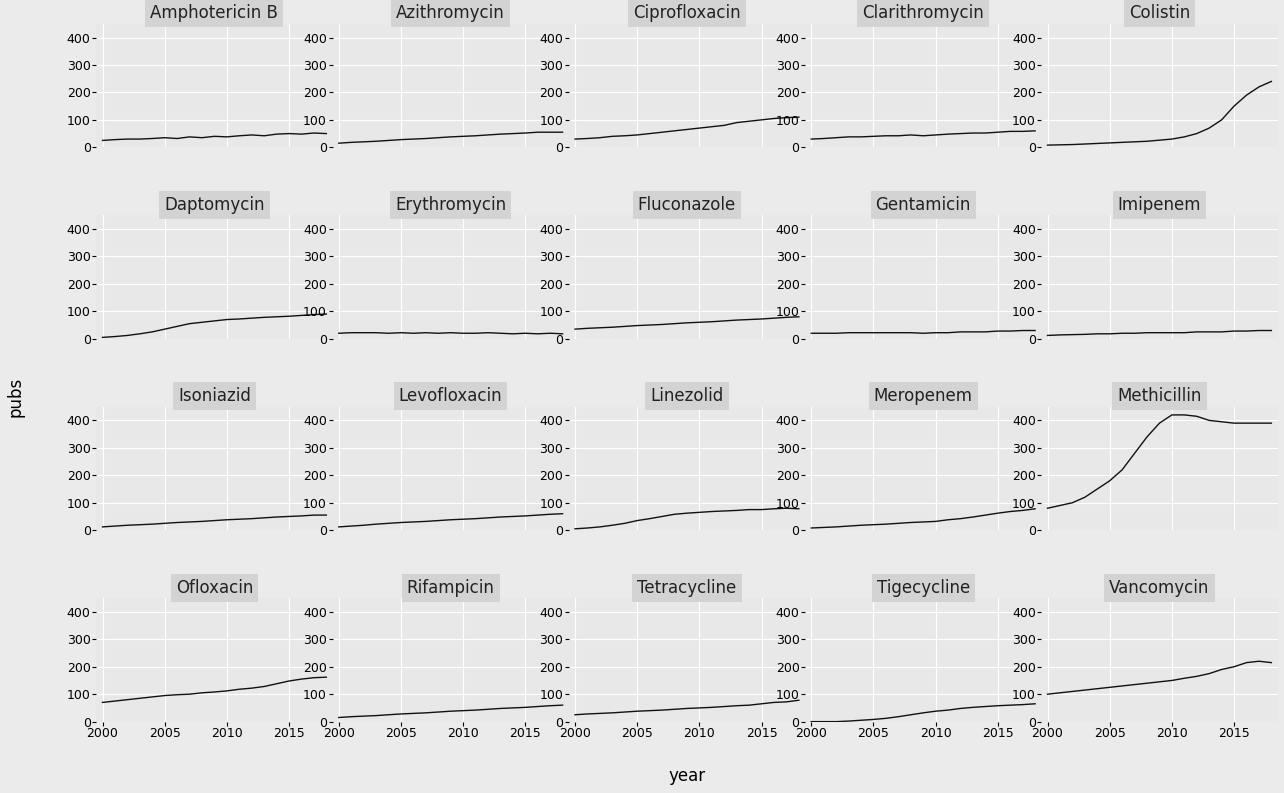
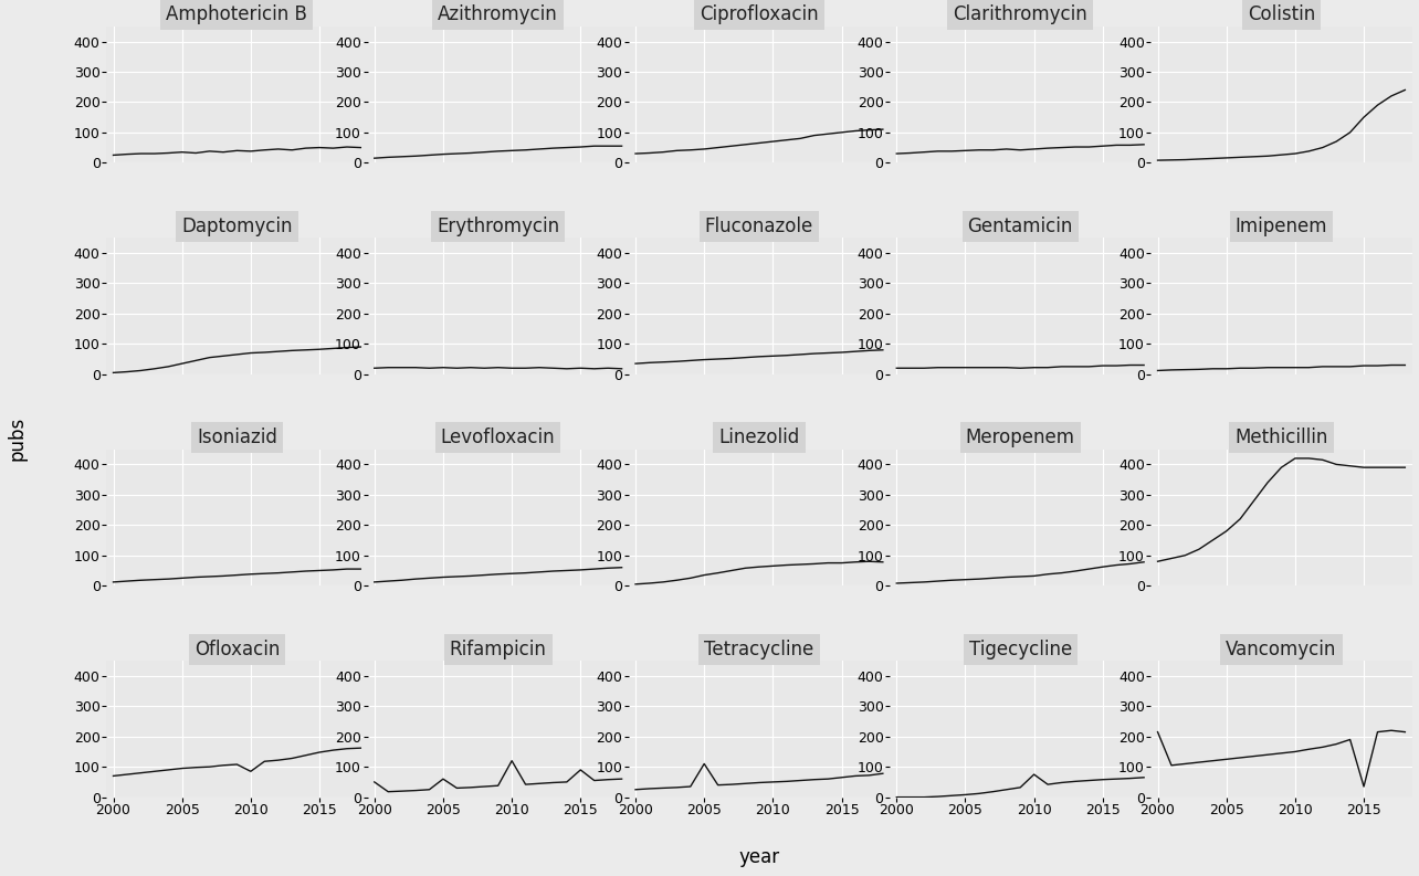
Ofloxacin/2010: 112 -> 85
Rifampicin/2000: 15 -> 50
Rifampicin/2005: 28 -> 60
Rifampicin/2010: 40 -> 120
Rifampicin/2015: 52 -> 90
Tetracycline/2005: 38 -> 110
Tigecycline/2010: 38 -> 75
Vancomycin/2000: 100 -> 215
Vancomycin/2015: 200 -> 35
